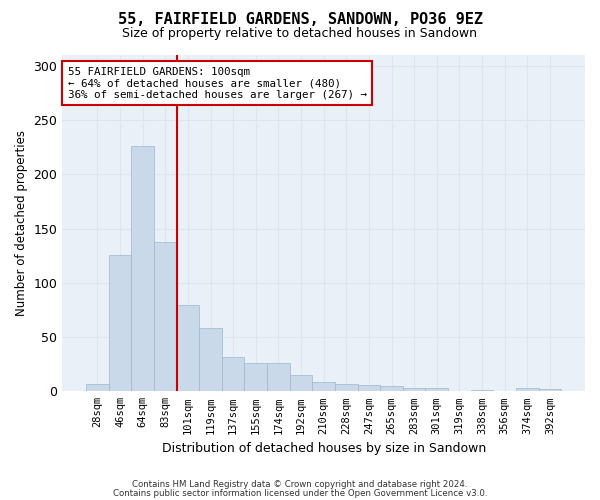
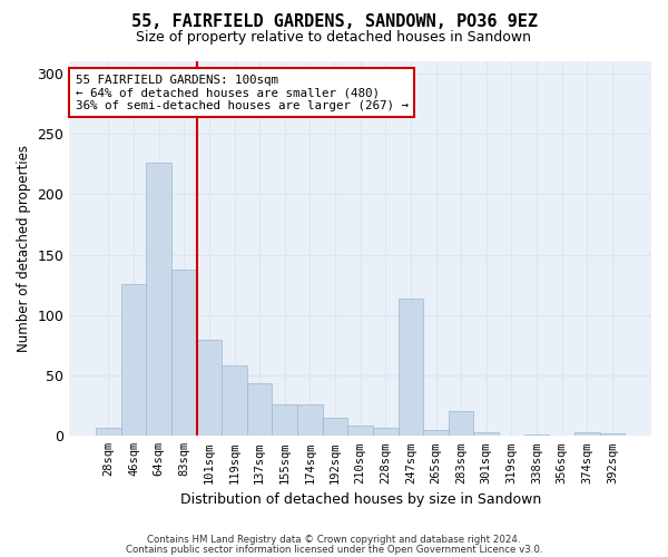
137sqm: 32 -> 44
247sqm: 6 -> 114
283sqm: 3 -> 21
